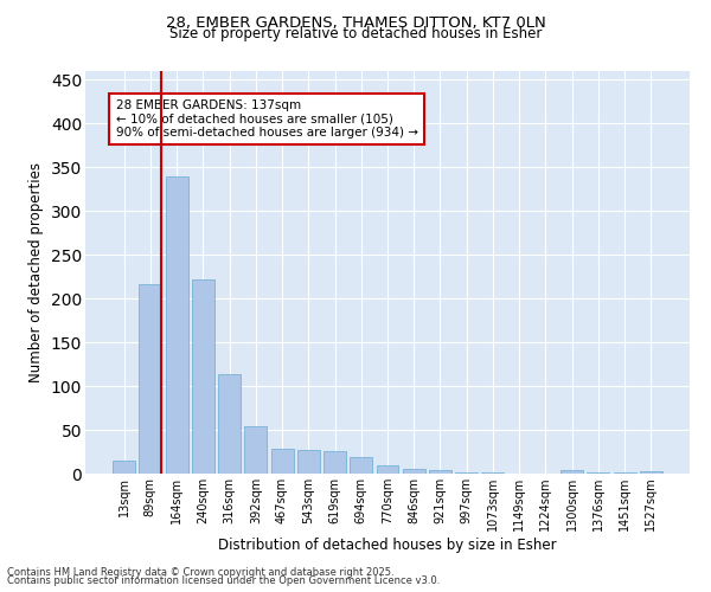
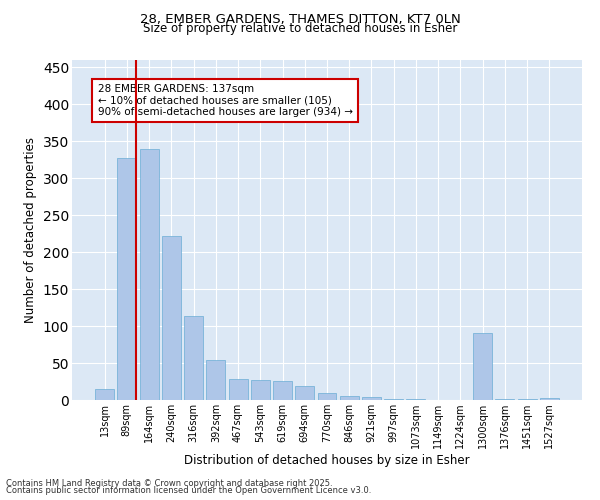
89sqm: 216 -> 328
1300sqm: 4 -> 90
